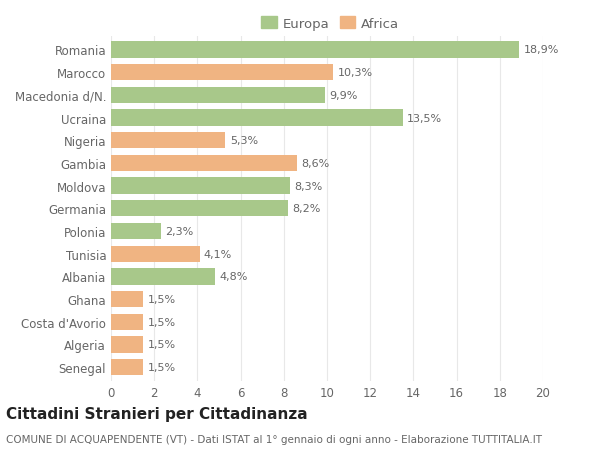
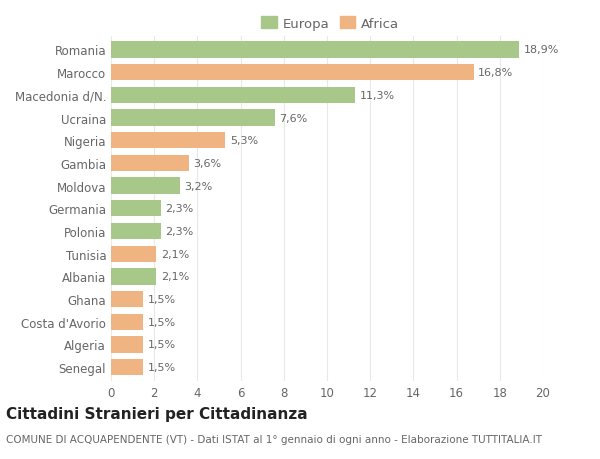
Marocco: 10,3% -> 16,8%
Macedonia d/N.: 9,9% -> 11,3%
Ucraina: 13,5% -> 7,6%
Gambia: 8,6% -> 3,6%
Moldova: 8,3% -> 3,2%
Germania: 8,2% -> 2,3%
Tunisia: 4,1% -> 2,1%
Albania: 4,8% -> 2,1%
